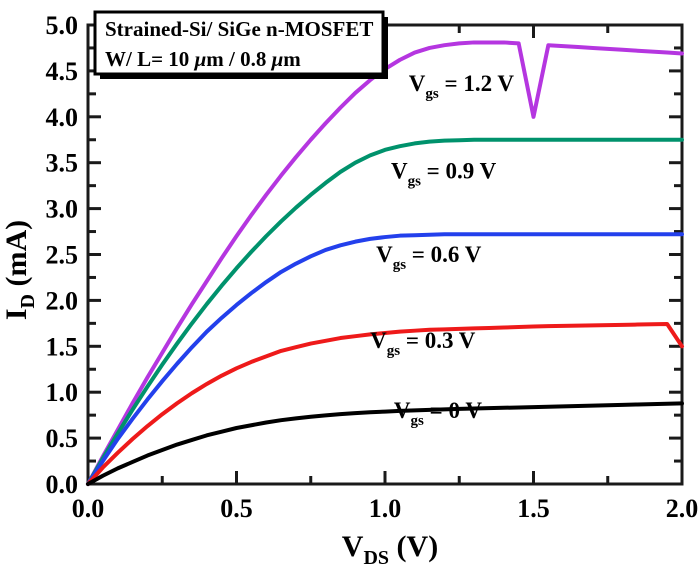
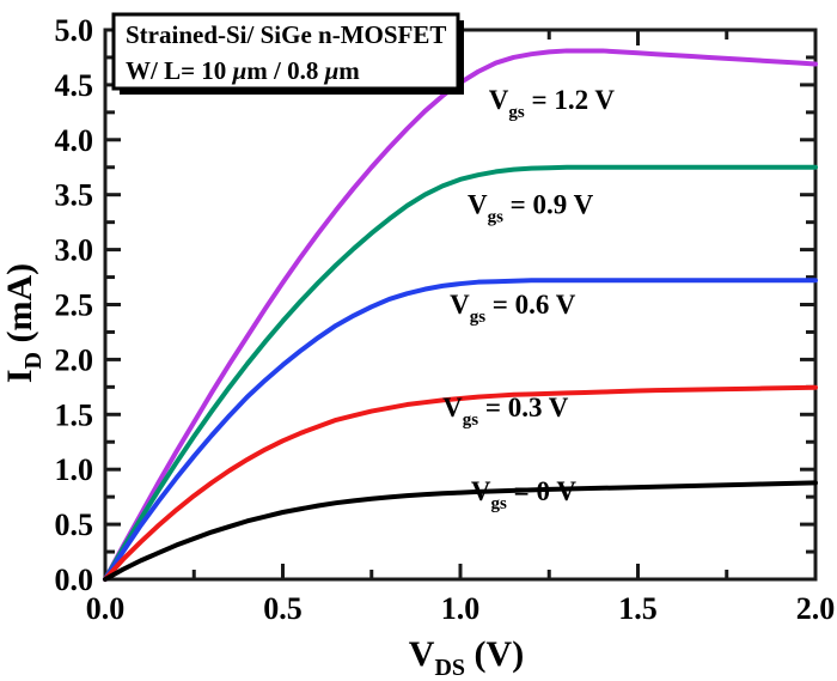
Vgs = 1.2 V/1.5: 4.0 -> 4.8
Vgs = 0.3 V/2.0: 1.5 -> 1.7
